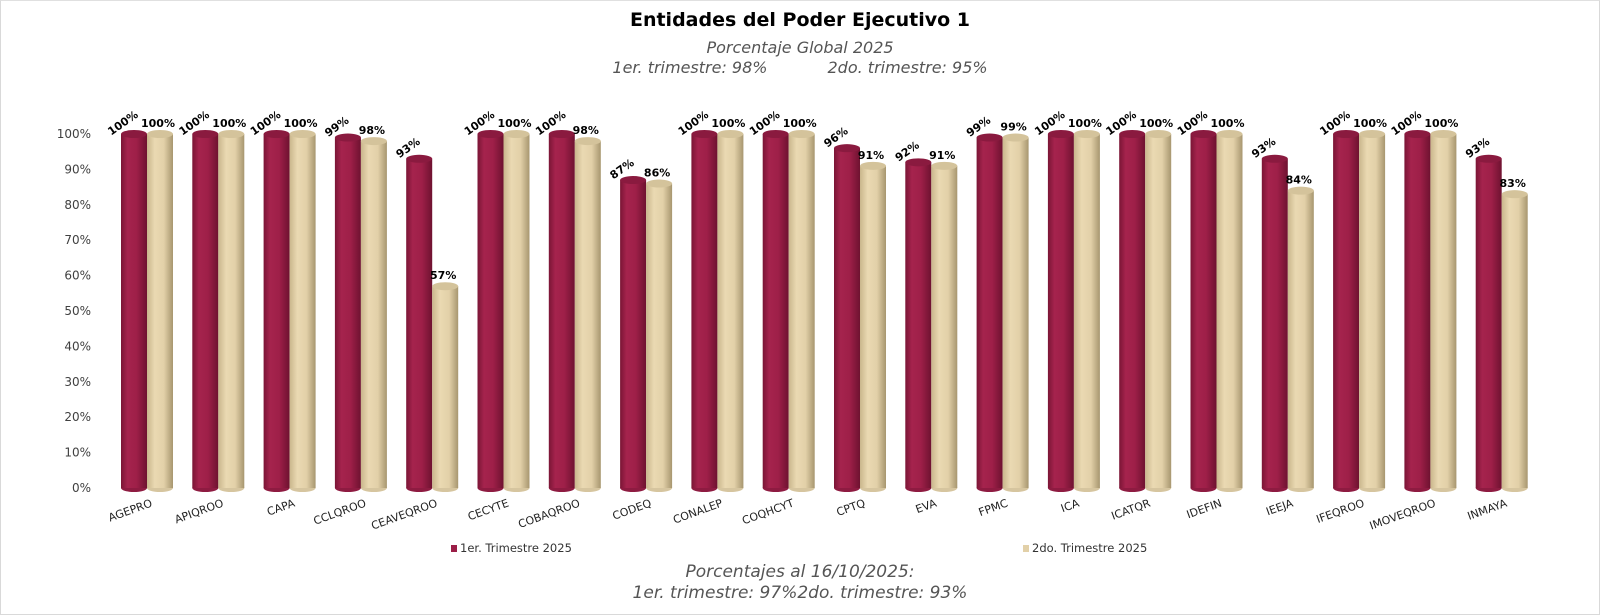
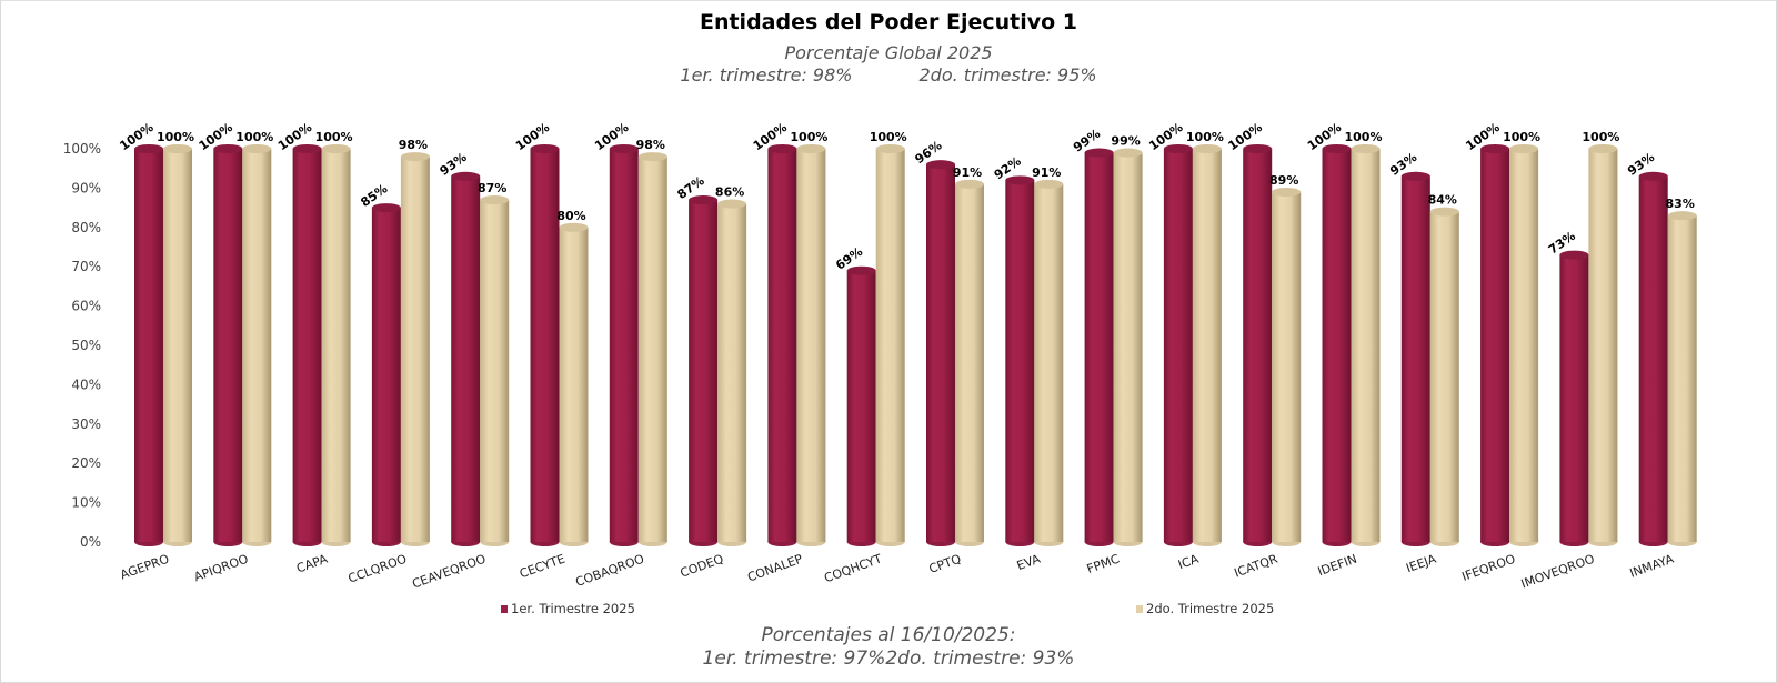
1er. Trimestre 2025/CCLQROO: 99% -> 85%
2do. Trimestre 2025/CEAVEQROO: 57% -> 87%
2do. Trimestre 2025/CECYTE: 100% -> 80%
1er. Trimestre 2025/COQHCYT: 100% -> 69%
2do. Trimestre 2025/ICATQR: 100% -> 89%
1er. Trimestre 2025/IMOVEQROO: 100% -> 73%
